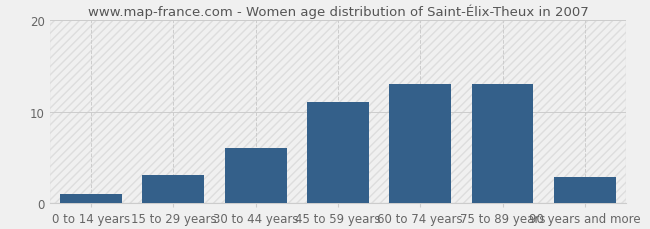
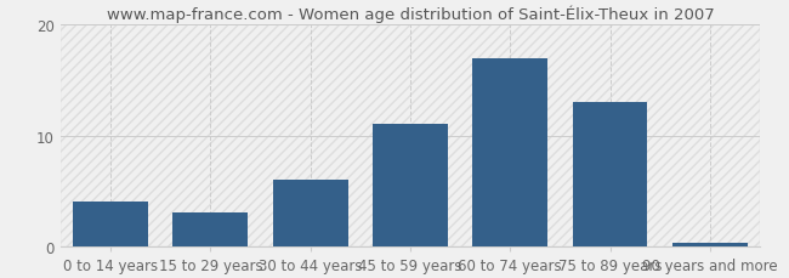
0 to 14 years: 1.0 -> 4.0
60 to 74 years: 13.0 -> 17.0
90 years and more: 2.8 -> 0.3
